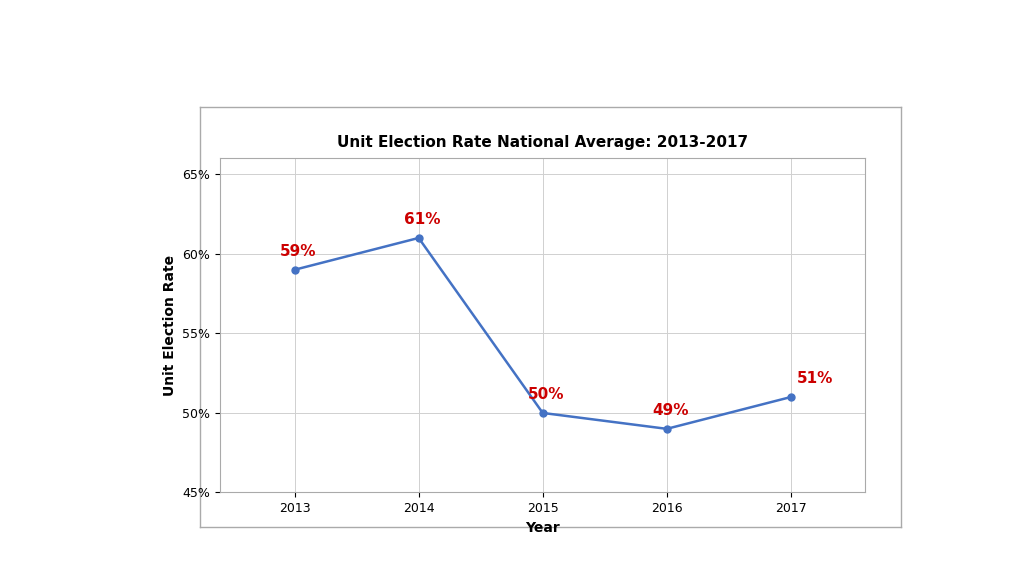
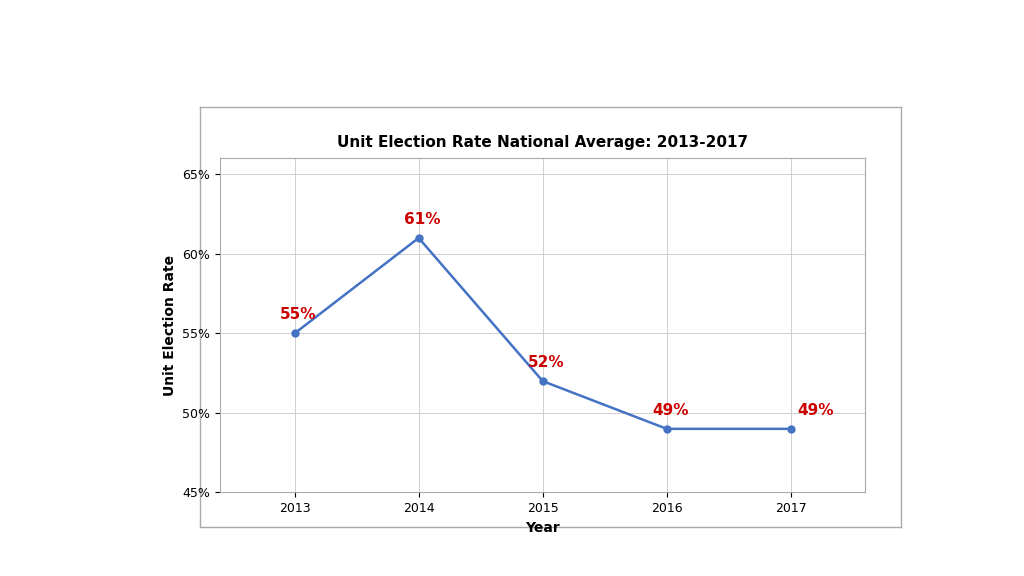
2013: 59% -> 55%
2015: 50% -> 52%
2017: 51% -> 49%
